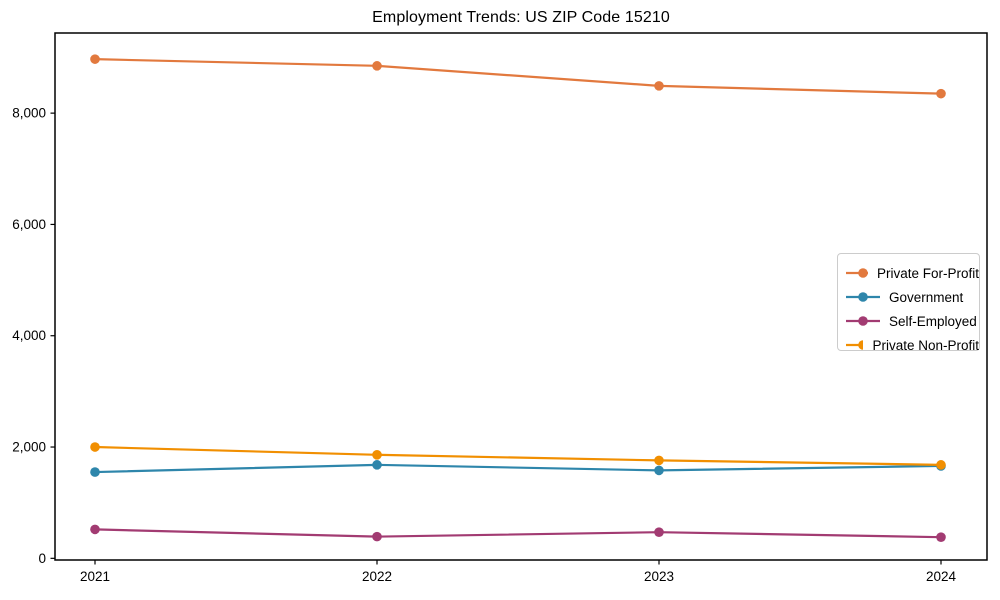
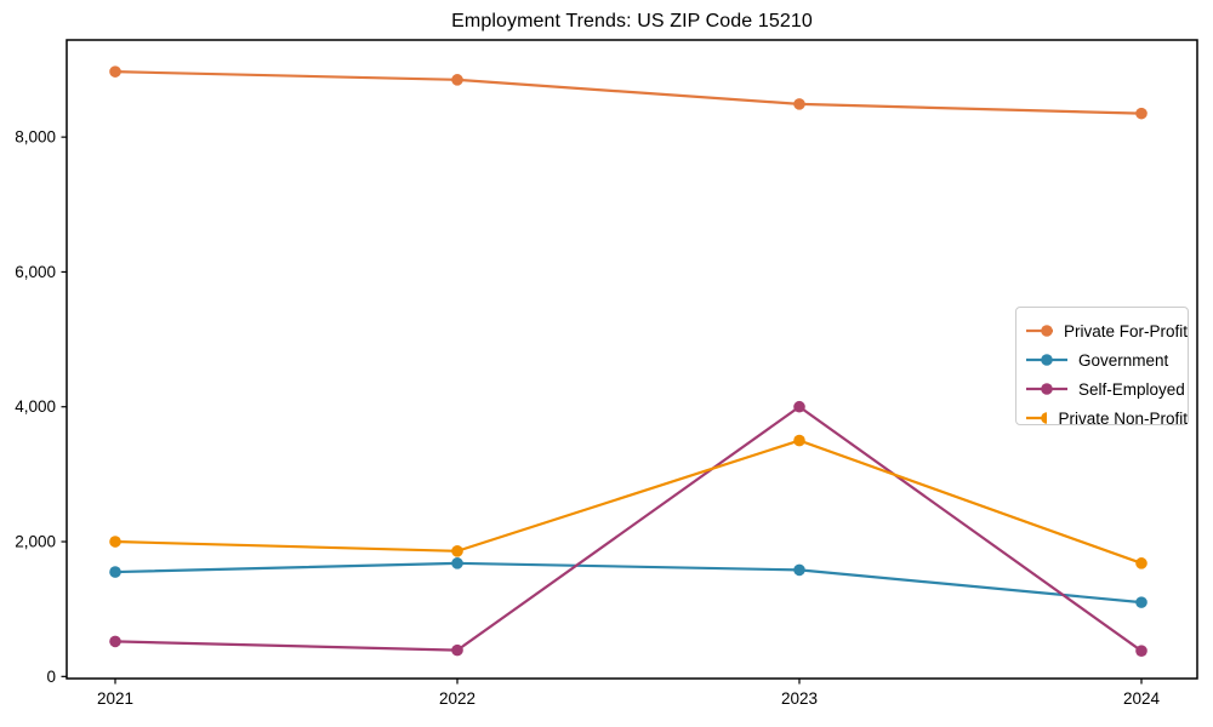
Self-Employed/2023: 500 -> 4000
Private Non-Profit/2023: 1800 -> 3500
Government/2024: 1700 -> 1100
